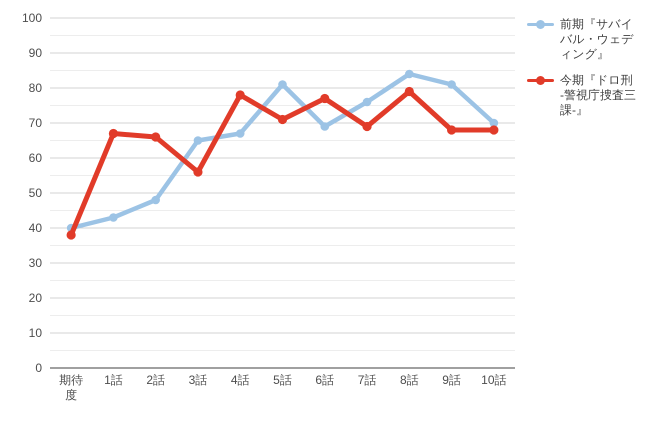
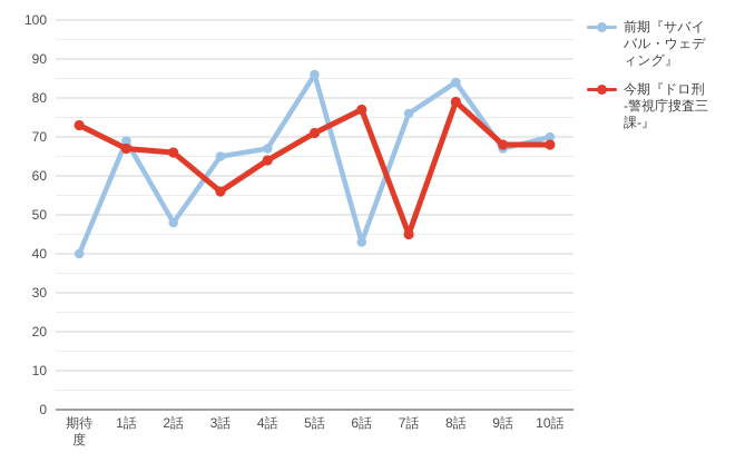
今期『ドロ刑-警視庁捜査三課-』/期待度: 38 -> 73
前期『サバイバル・ウェディング』/1話: 43 -> 69
今期『ドロ刑-警視庁捜査三課-』/4話: 78 -> 64
前期『サバイバル・ウェディング』/5話: 81 -> 86
前期『サバイバル・ウェディング』/6話: 69 -> 43
今期『ドロ刑-警視庁捜査三課-』/7話: 69 -> 45
前期『サバイバル・ウェディング』/9話: 81 -> 67
